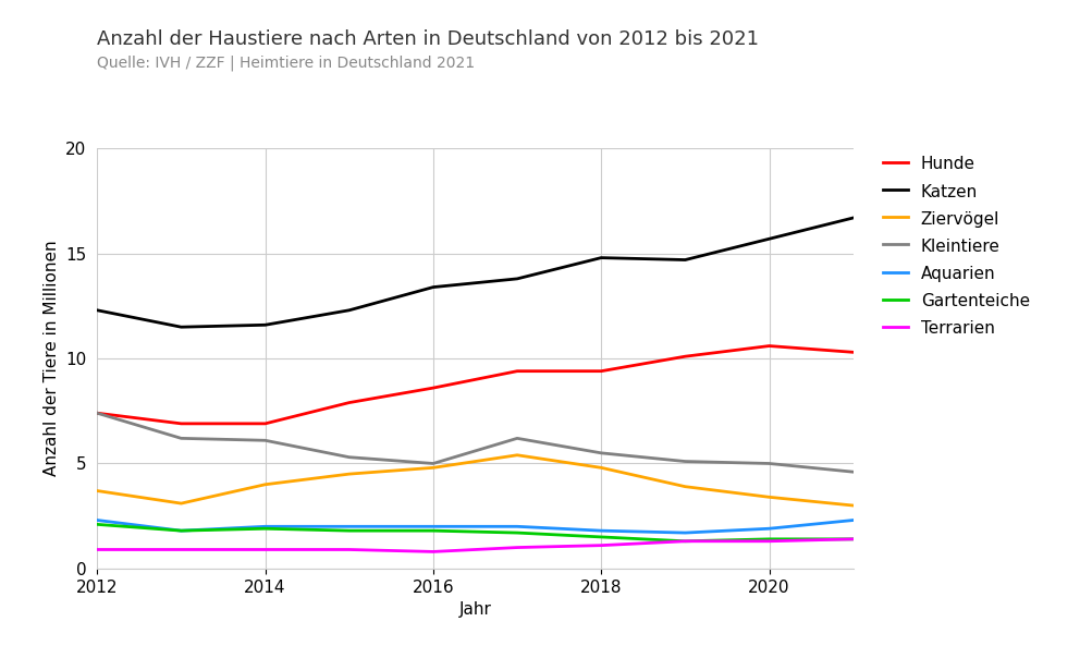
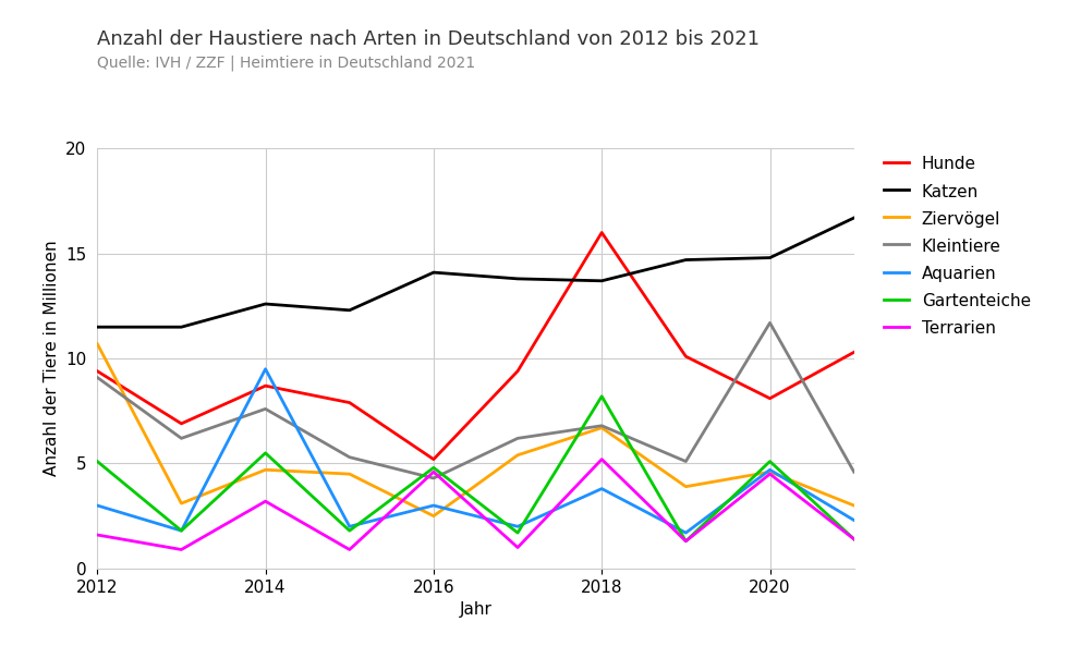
Hunde/2012: 7.4 -> 9.4
Katzen/2012: 12.3 -> 11.5
Ziervögel/2012: 3.7 -> 10.7
Kleintiere/2012: 7.4 -> 9.1
Aquarien/2012: 2.3 -> 3.0
Gartenteiche/2012: 2.1 -> 5.1
Terrarien/2012: 0.9 -> 1.6
Hunde/2014: 6.9 -> 8.7
Katzen/2014: 11.6 -> 12.6
Ziervögel/2014: 4.0 -> 4.7
Kleintiere/2014: 6.1 -> 7.6
Aquarien/2014: 2.0 -> 9.5
Gartenteiche/2014: 1.9 -> 5.5
Terrarien/2014: 0.9 -> 3.2
Hunde/2016: 8.6 -> 5.2
Katzen/2016: 13.4 -> 14.1
Ziervögel/2016: 4.8 -> 2.5
Kleintiere/2016: 5.0 -> 4.3
Aquarien/2016: 2.0 -> 3.0
Gartenteiche/2016: 1.8 -> 4.8
Terrarien/2016: 0.8 -> 4.6
Hunde/2018: 9.4 -> 16.0
Katzen/2018: 14.8 -> 13.7
Ziervögel/2018: 4.8 -> 6.7
Kleintiere/2018: 5.5 -> 6.8
Aquarien/2018: 1.8 -> 3.8
Gartenteiche/2018: 1.5 -> 8.2
Terrarien/2018: 1.1 -> 5.2
Hunde/2020: 10.6 -> 8.1
Katzen/2020: 15.7 -> 14.8
Ziervögel/2020: 3.4 -> 4.6
Kleintiere/2020: 5.0 -> 11.7
Aquarien/2020: 1.9 -> 4.7
Gartenteiche/2020: 1.4 -> 5.1
Terrarien/2020: 1.3 -> 4.5
